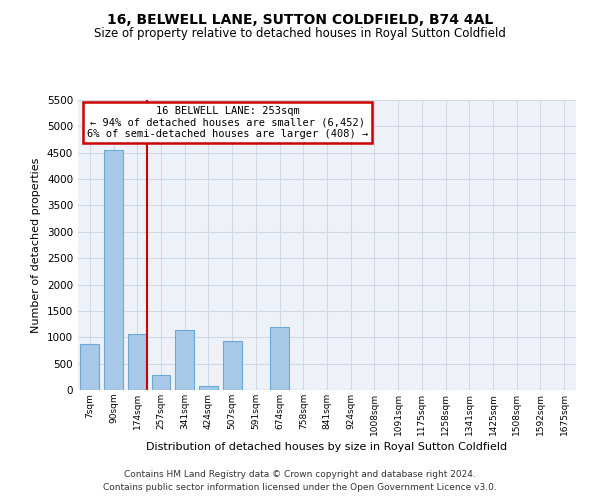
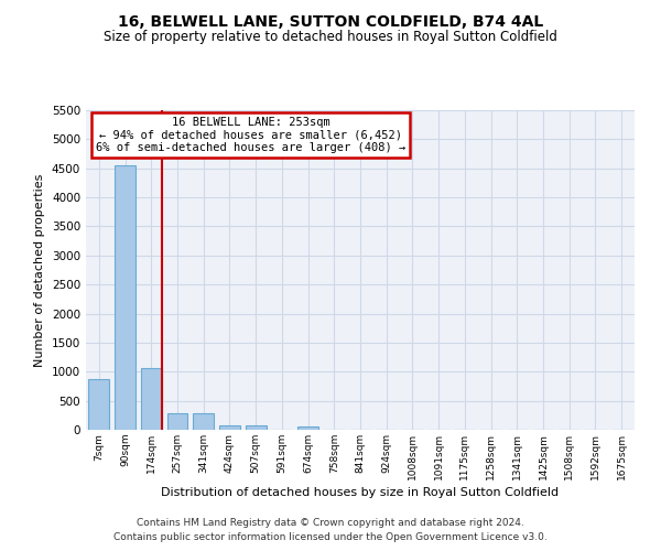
341sqm: 1140 -> 290
507sqm: 920 -> 80
674sqm: 1200 -> 60
